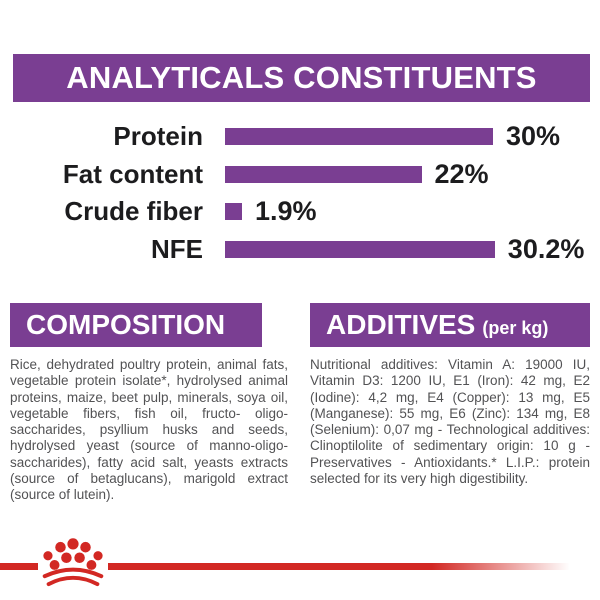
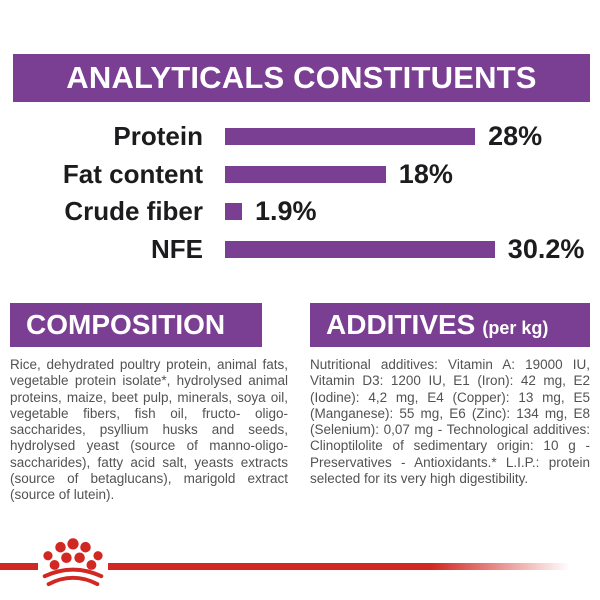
Protein: 30% -> 28%
Fat content: 22% -> 18%
